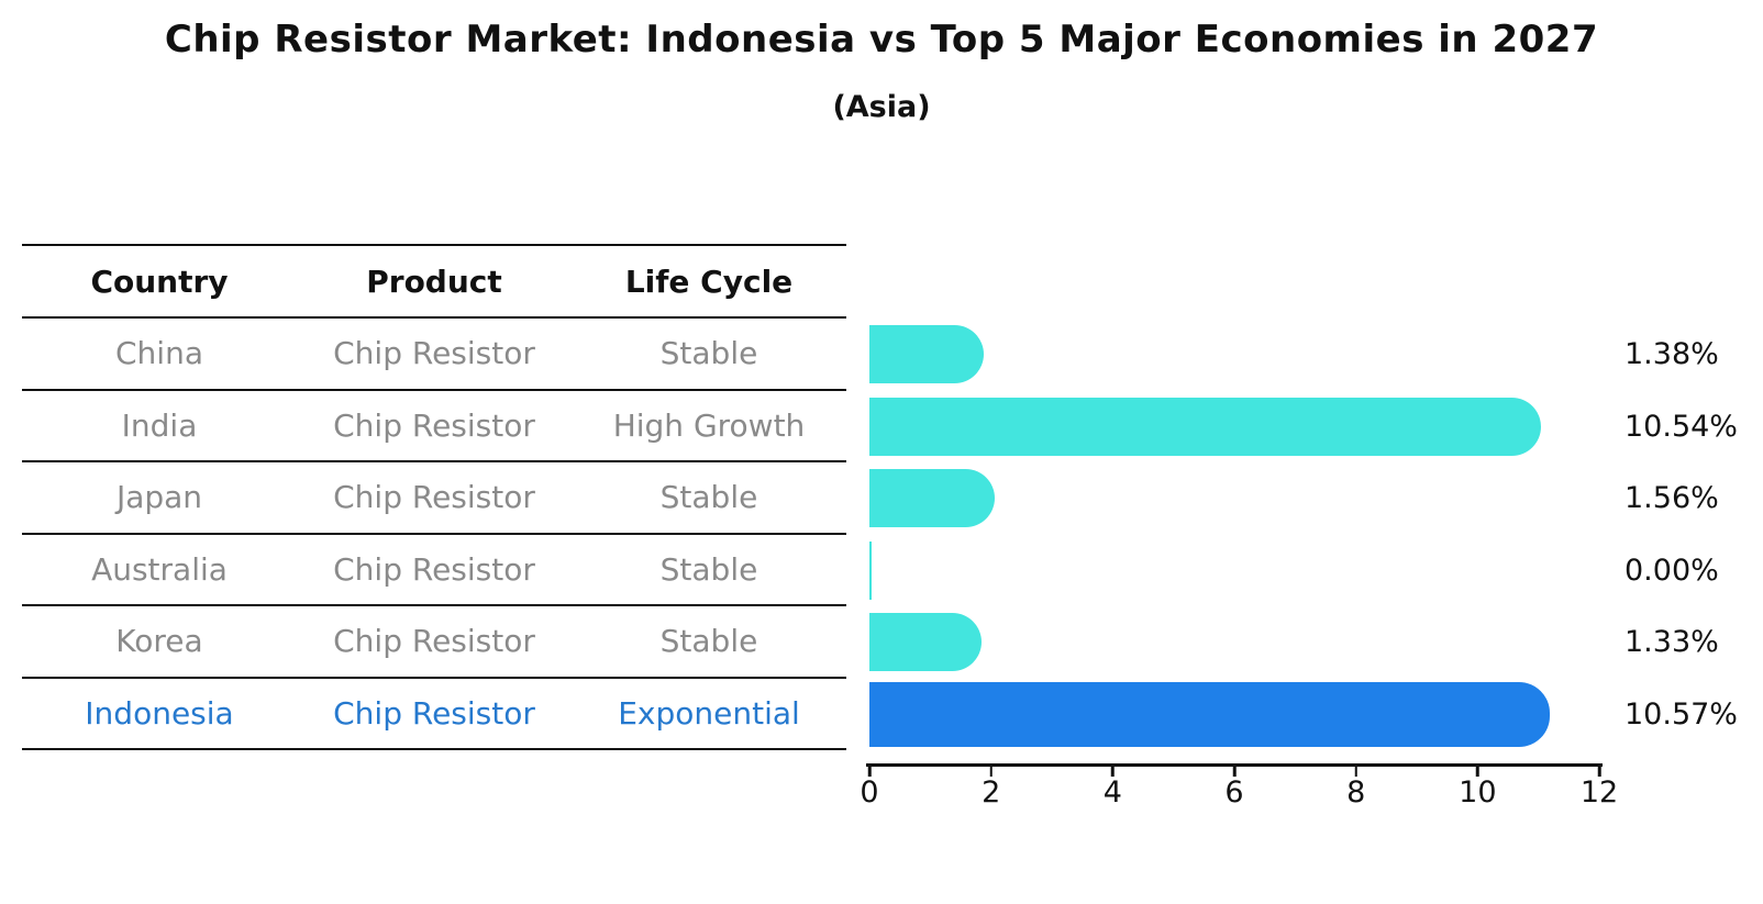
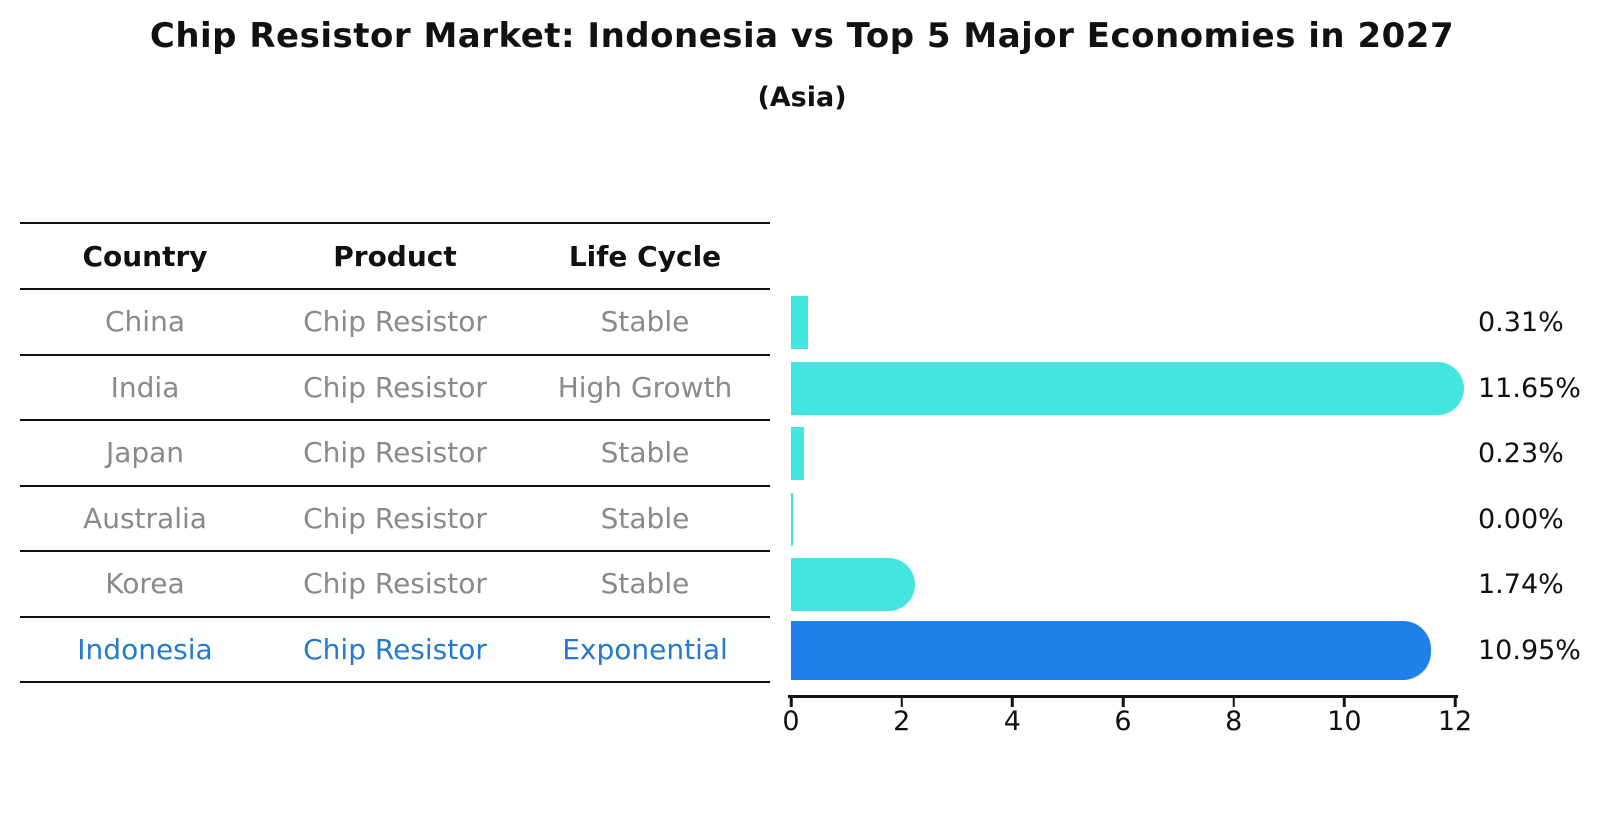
China: 1.38% -> 0.31%
India: 10.54% -> 11.65%
Japan: 1.56% -> 0.23%
Korea: 1.33% -> 1.74%
Indonesia: 10.57% -> 10.95%
